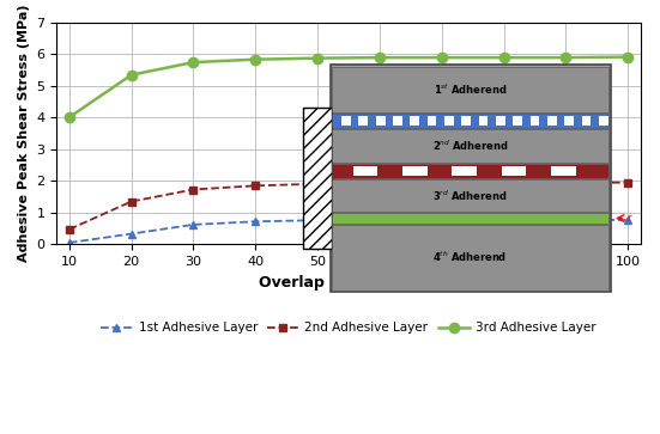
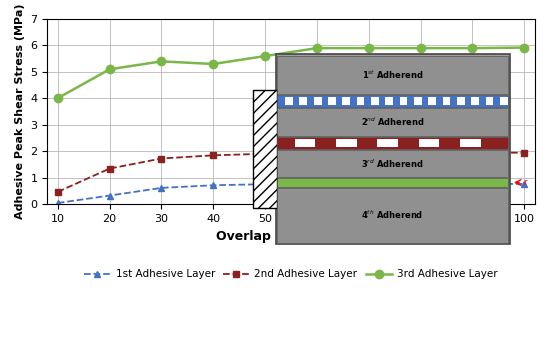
3rd Adhesive Layer/20: 5.35 -> 5.10
3rd Adhesive Layer/30: 5.75 -> 5.40
3rd Adhesive Layer/40: 5.84 -> 5.30
3rd Adhesive Layer/50: 5.88 -> 5.60
